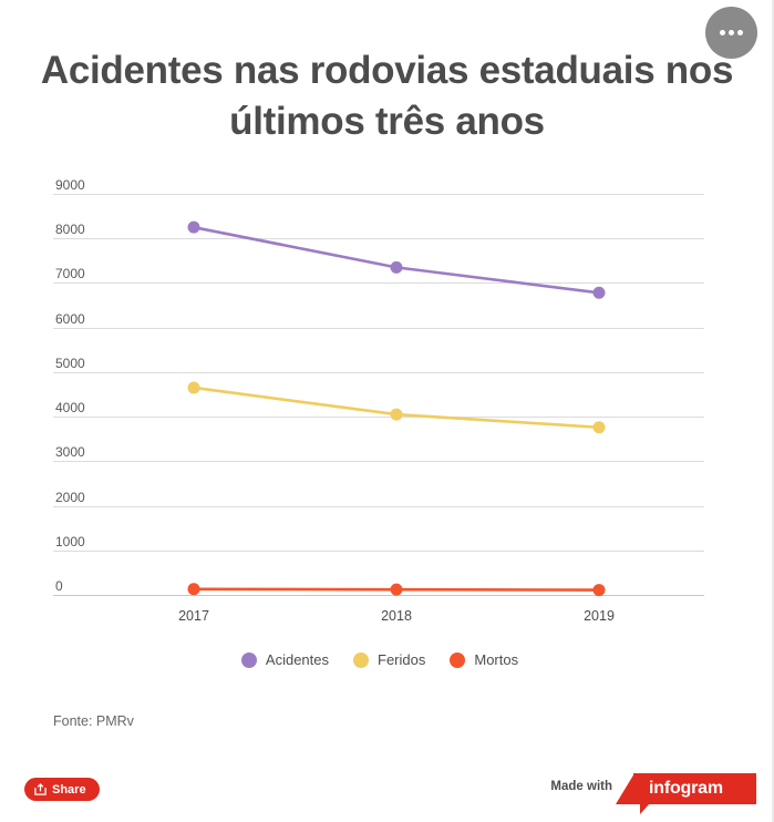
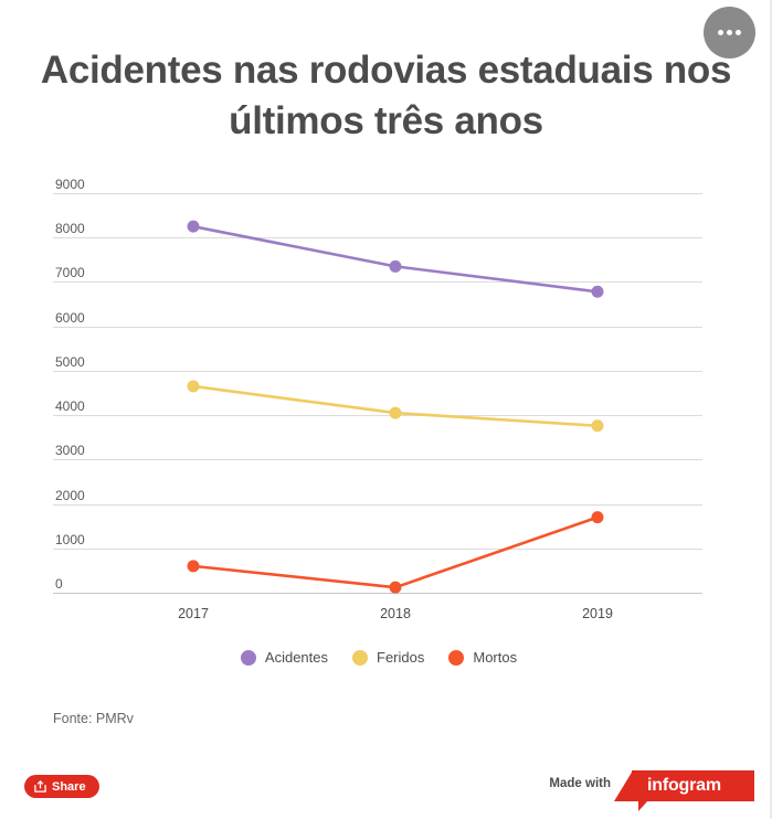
Mortos/2017: 100 -> 600
Mortos/2019: 100 -> 1700
